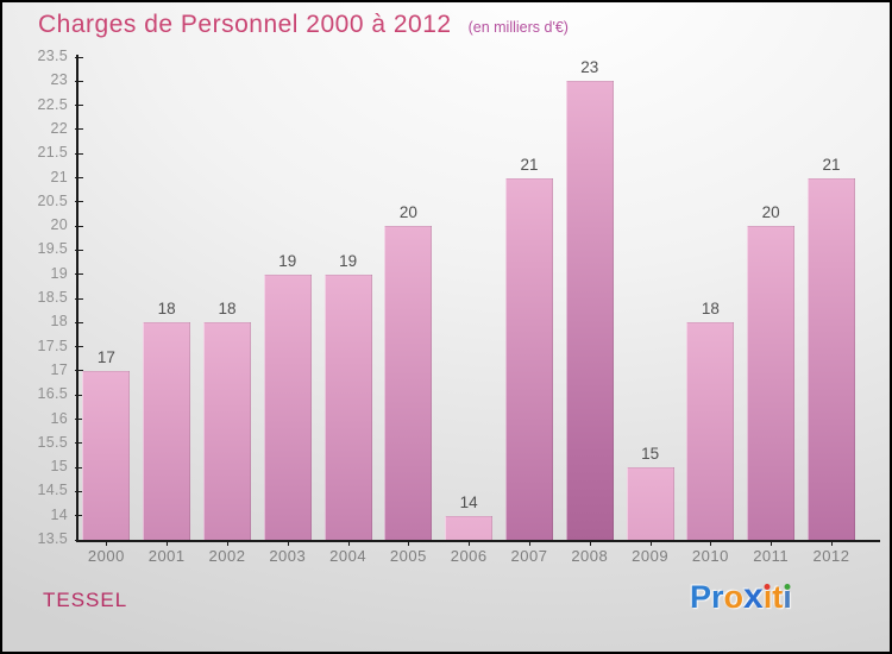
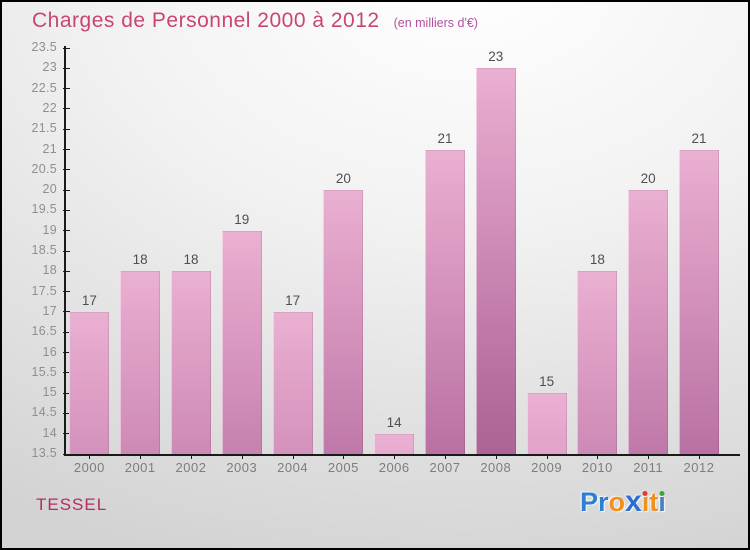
2004: 19 -> 17
